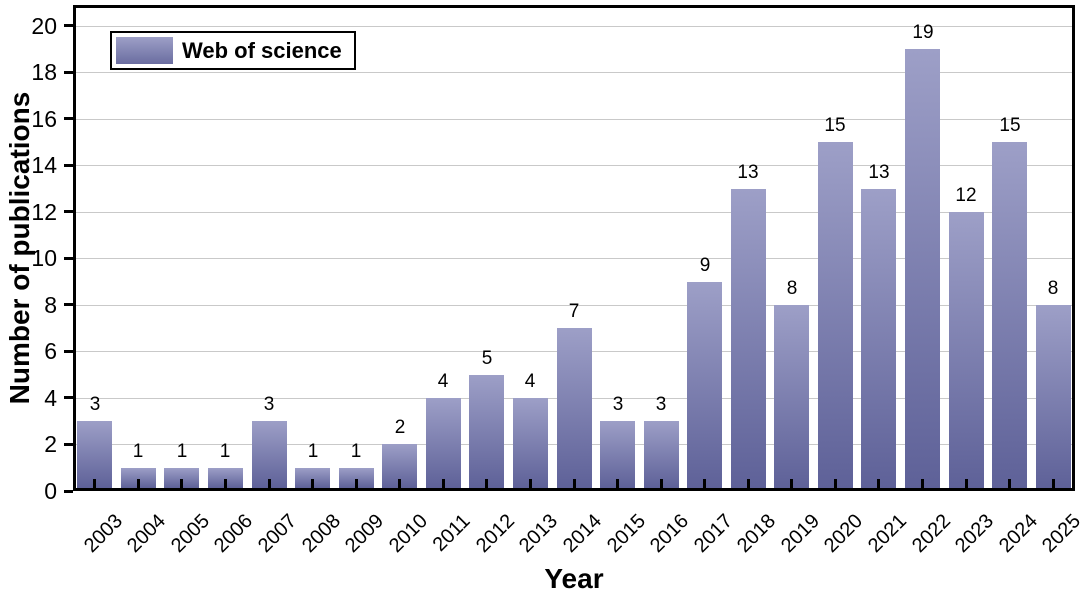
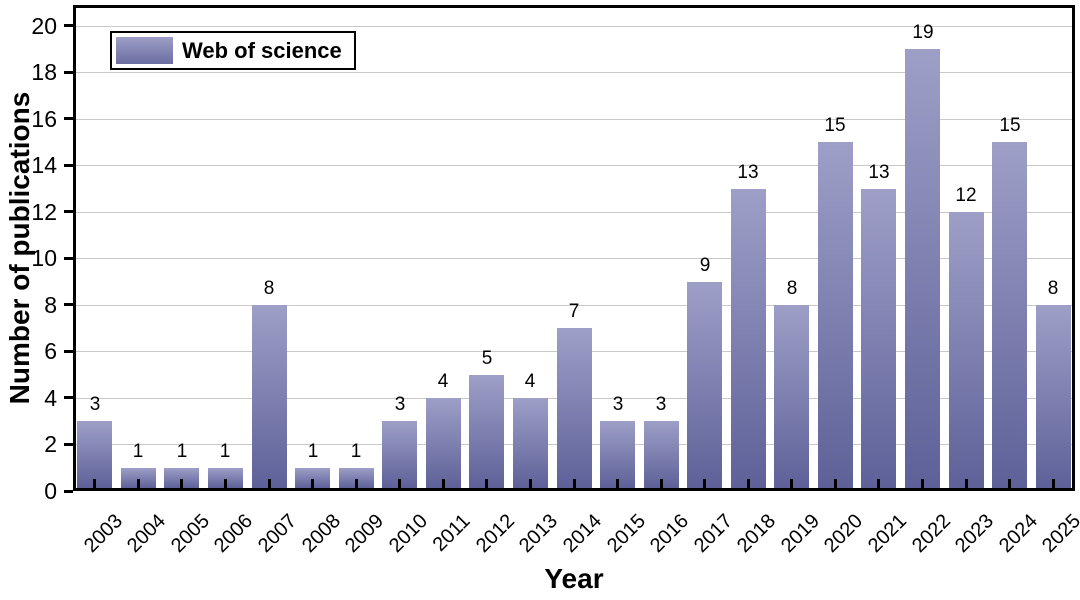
2007: 3 -> 8
2010: 2 -> 3
